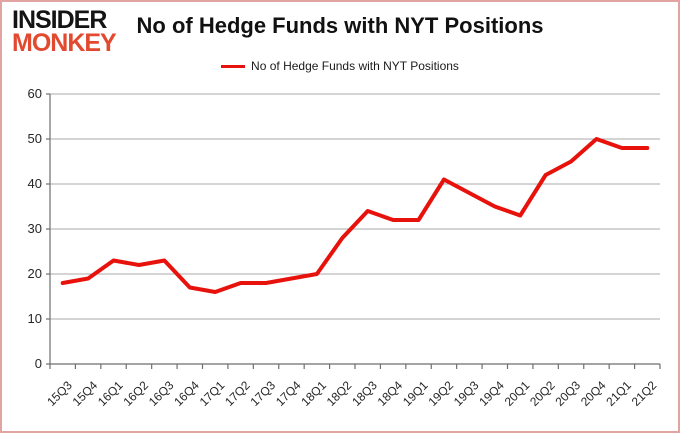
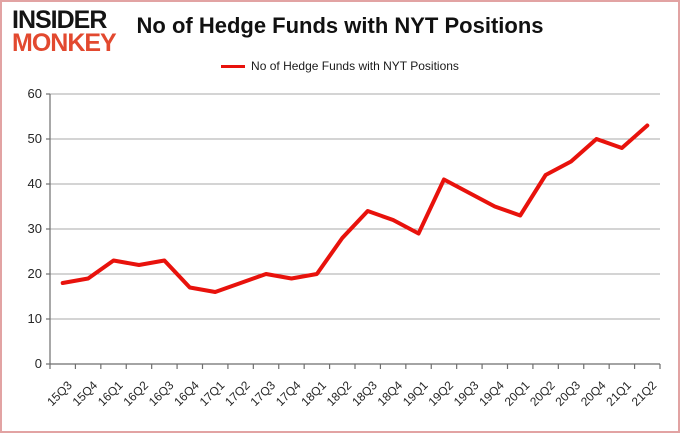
17Q3: 18 -> 20
19Q1: 32 -> 29
21Q2: 48 -> 53
